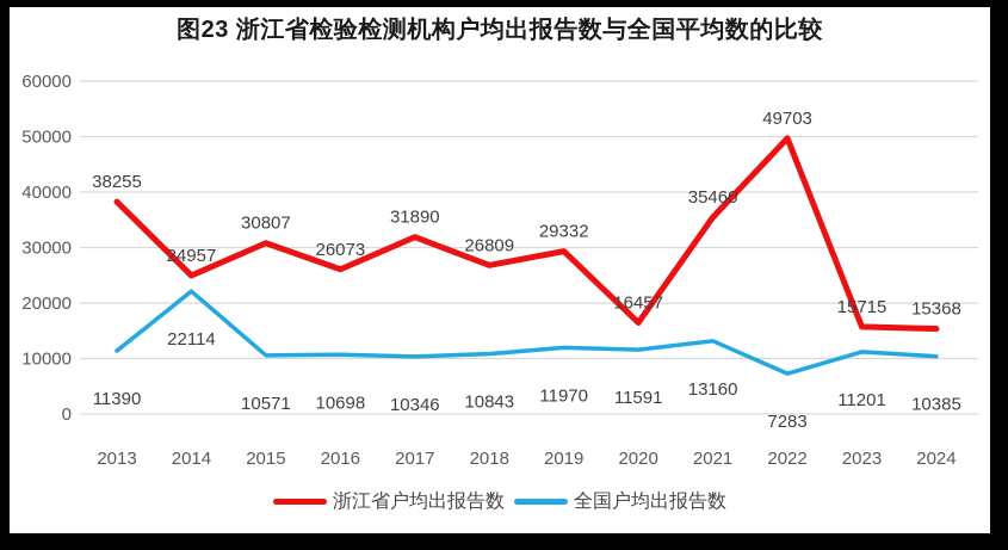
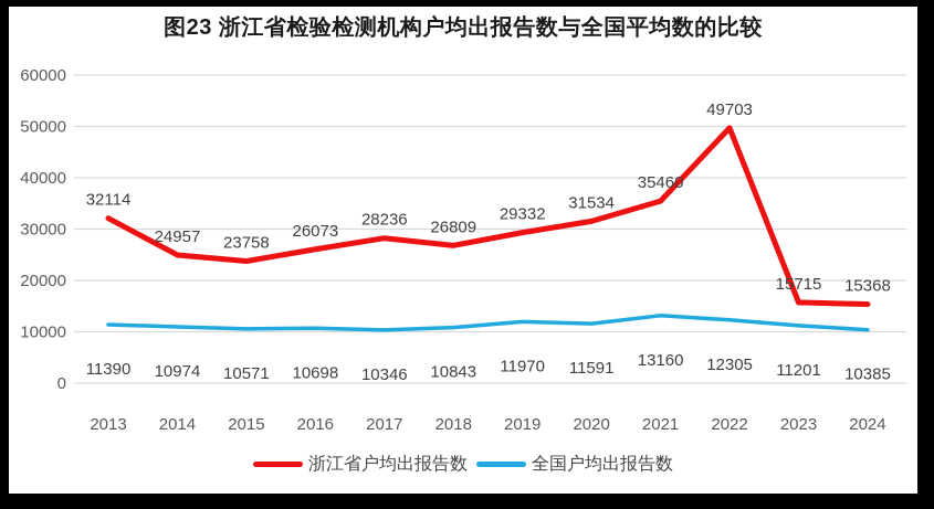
浙江省户均出报告数/2013: 38255 -> 32114
全国户均出报告数/2014: 22114 -> 10974
浙江省户均出报告数/2015: 30807 -> 23758
浙江省户均出报告数/2017: 31890 -> 28236
浙江省户均出报告数/2020: 16457 -> 31534
全国户均出报告数/2022: 7283 -> 12305
